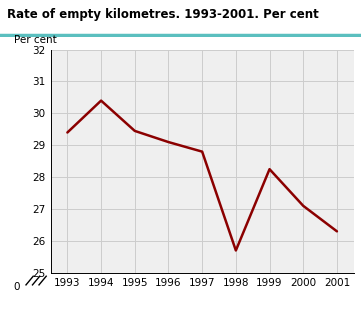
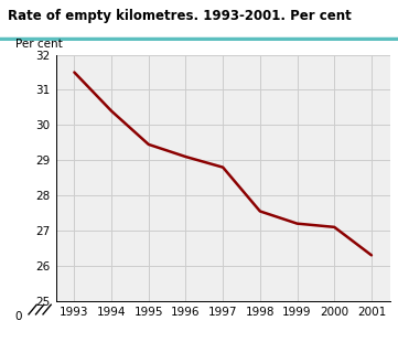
1993: 29.40 -> 31.50
1998: 25.70 -> 27.55
1999: 28.25 -> 27.20
